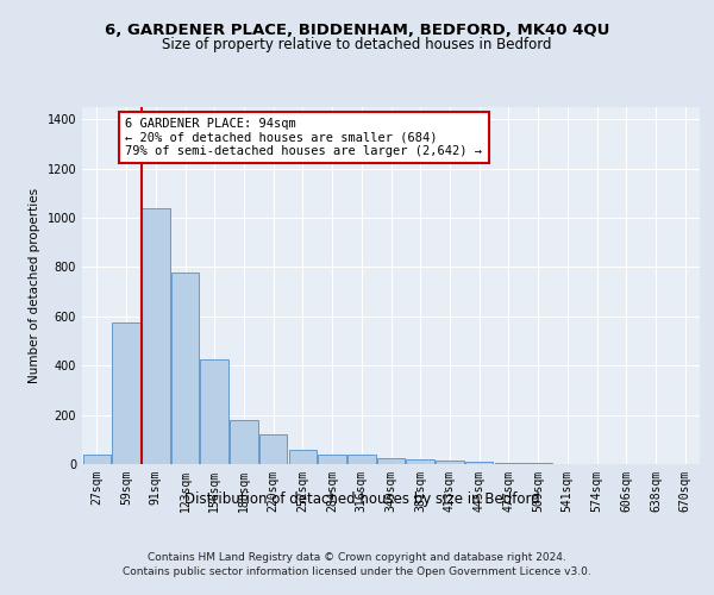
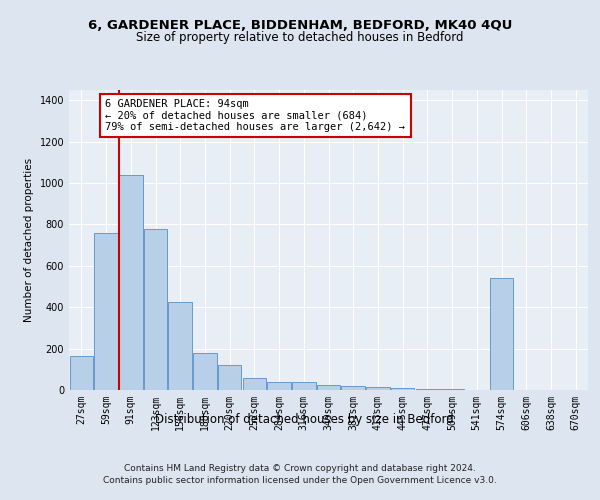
27sqm: 40 -> 165
59sqm: 575 -> 760
574sqm: 1 -> 540
